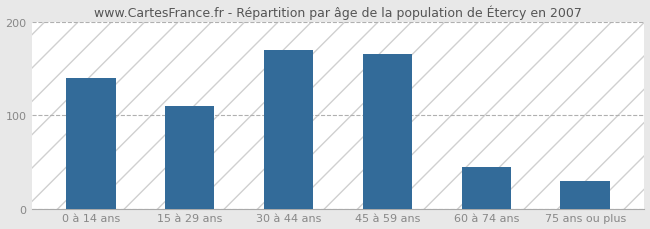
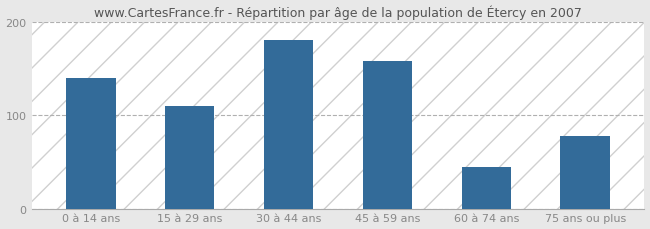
30 à 44 ans: 170 -> 180
45 à 59 ans: 165 -> 158
75 ans ou plus: 30 -> 78
